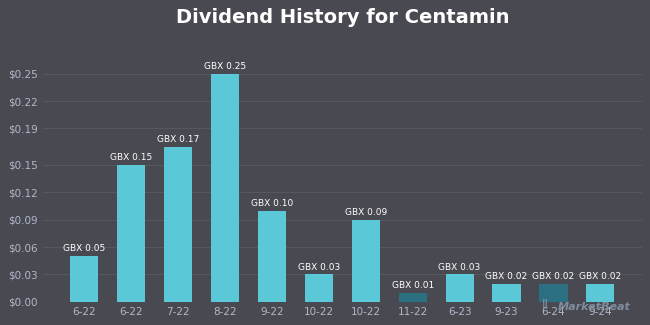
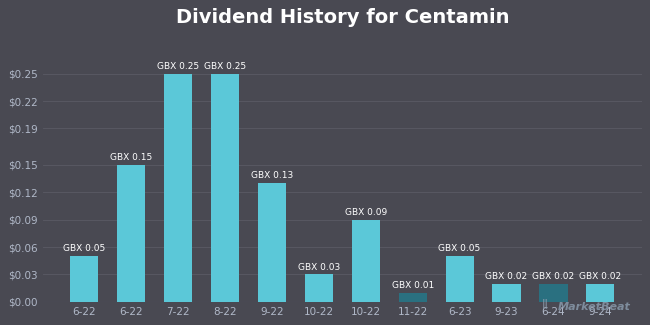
7-22: 0.17 -> 0.25
9-22: 0.10 -> 0.13
6-23: 0.03 -> 0.05
